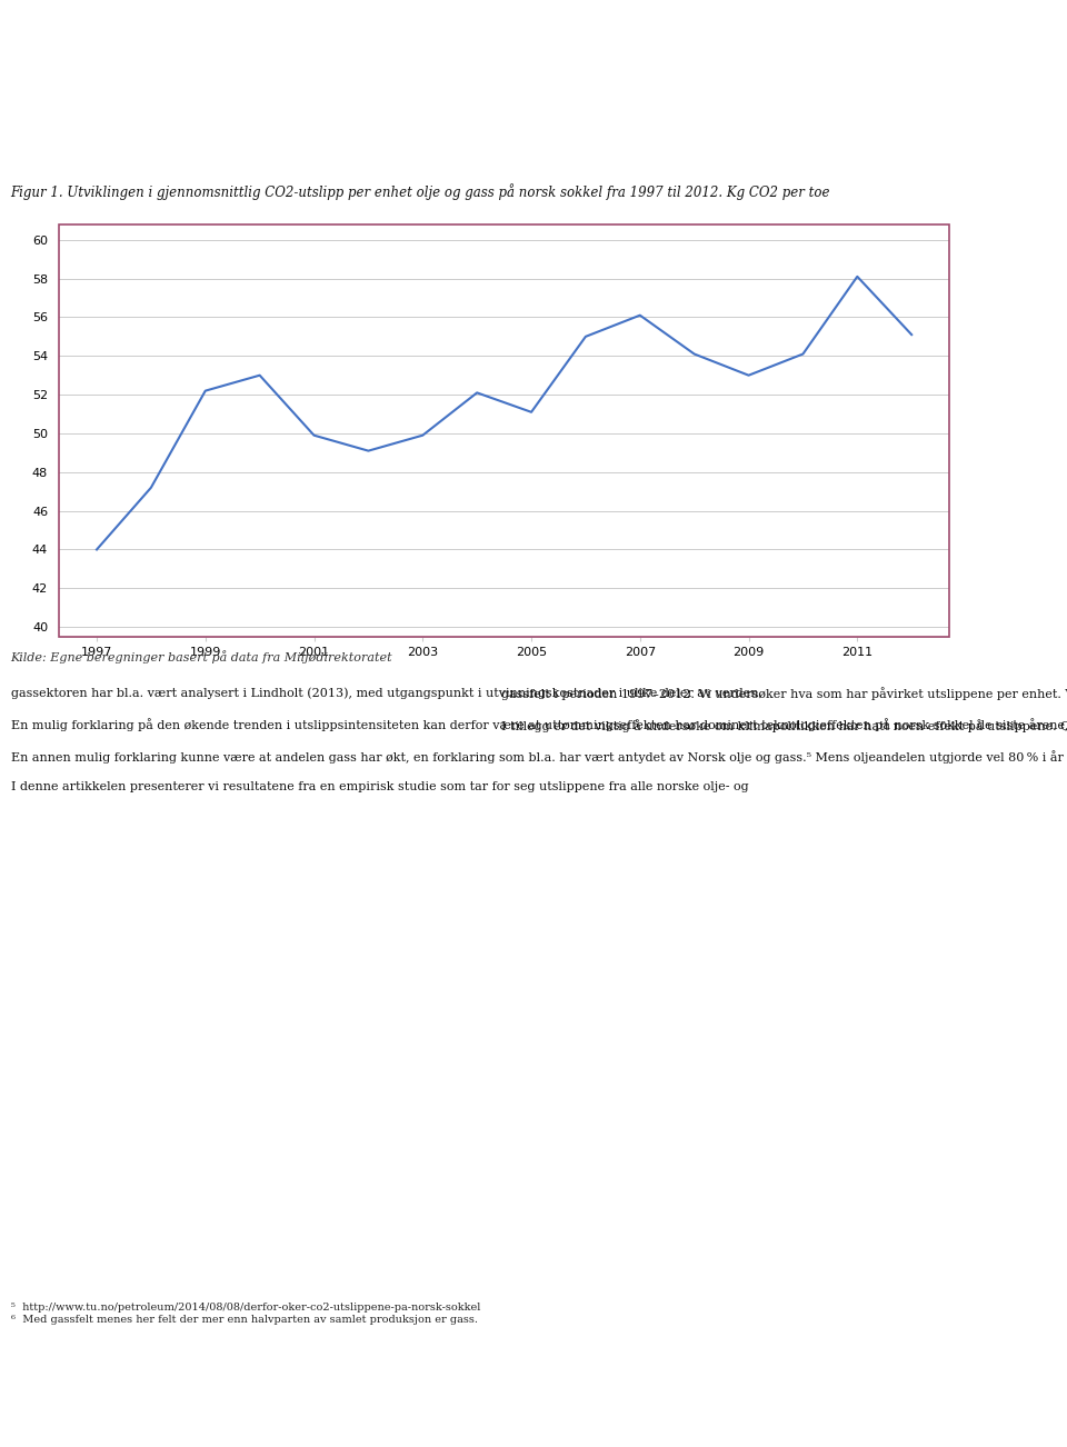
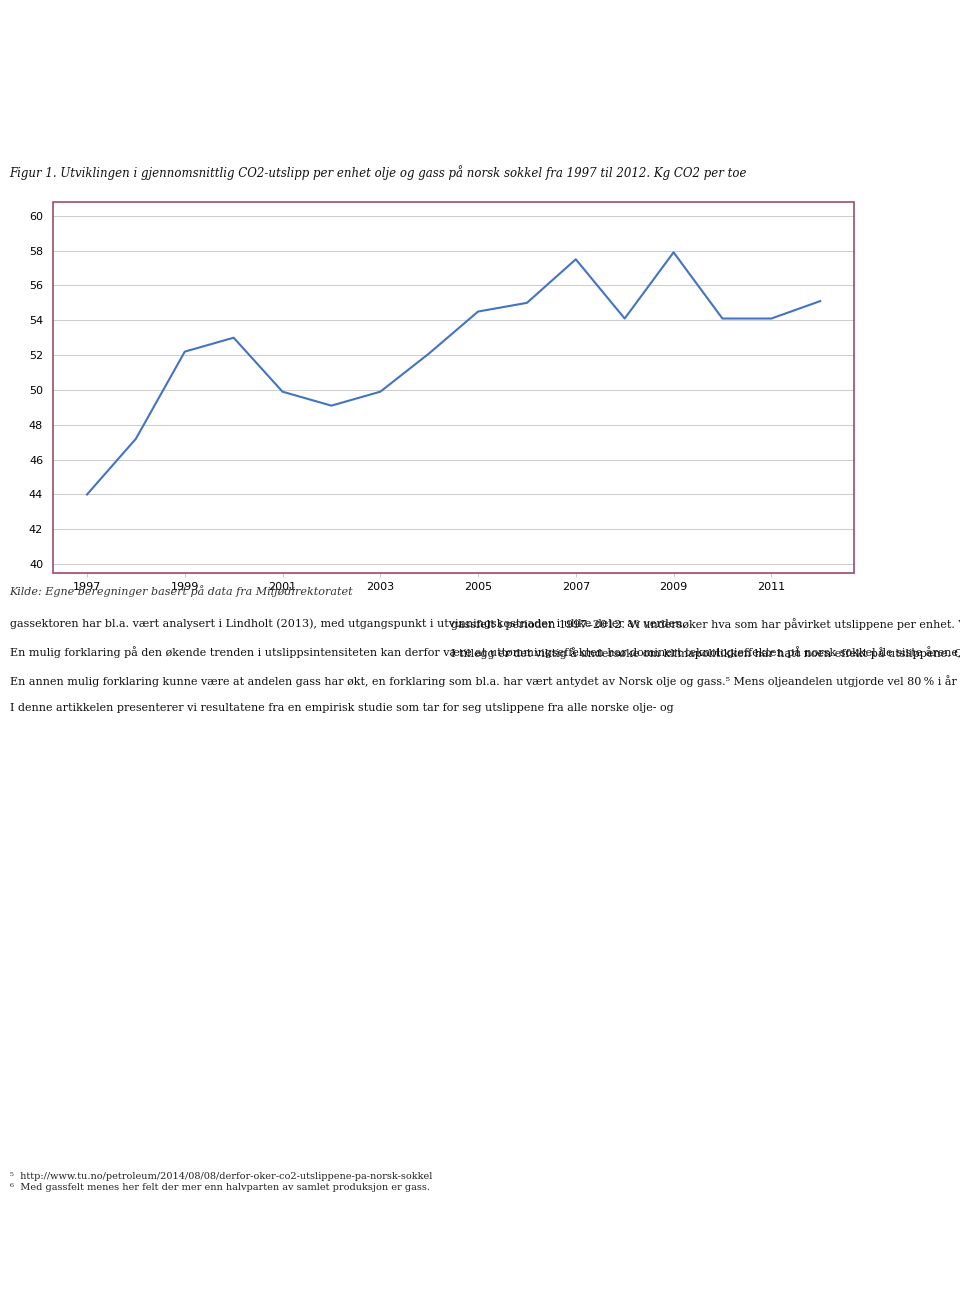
2005: 51.1 -> 54.5
2007: 56.1 -> 57.5
2009: 53.0 -> 57.9
2011: 58.1 -> 54.1
